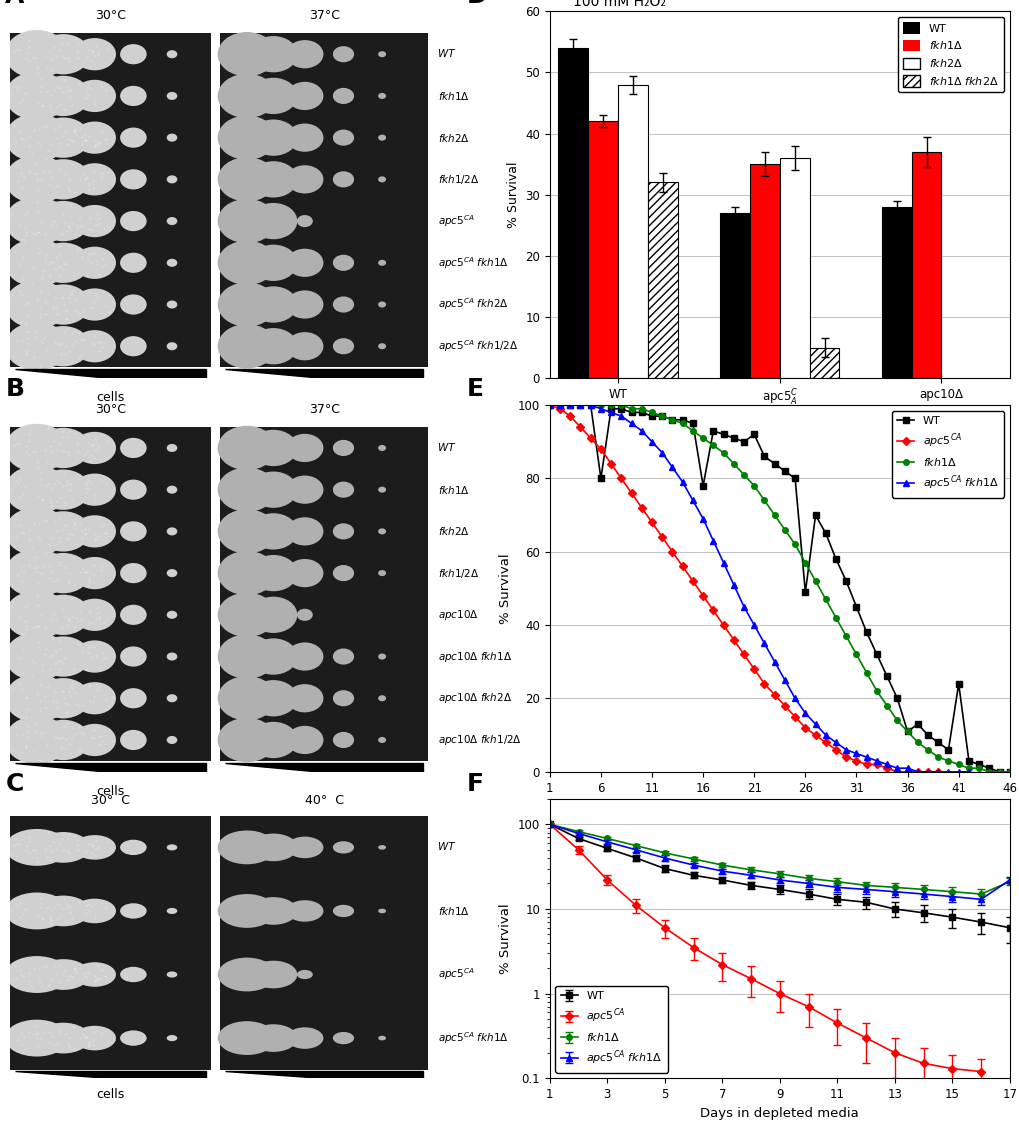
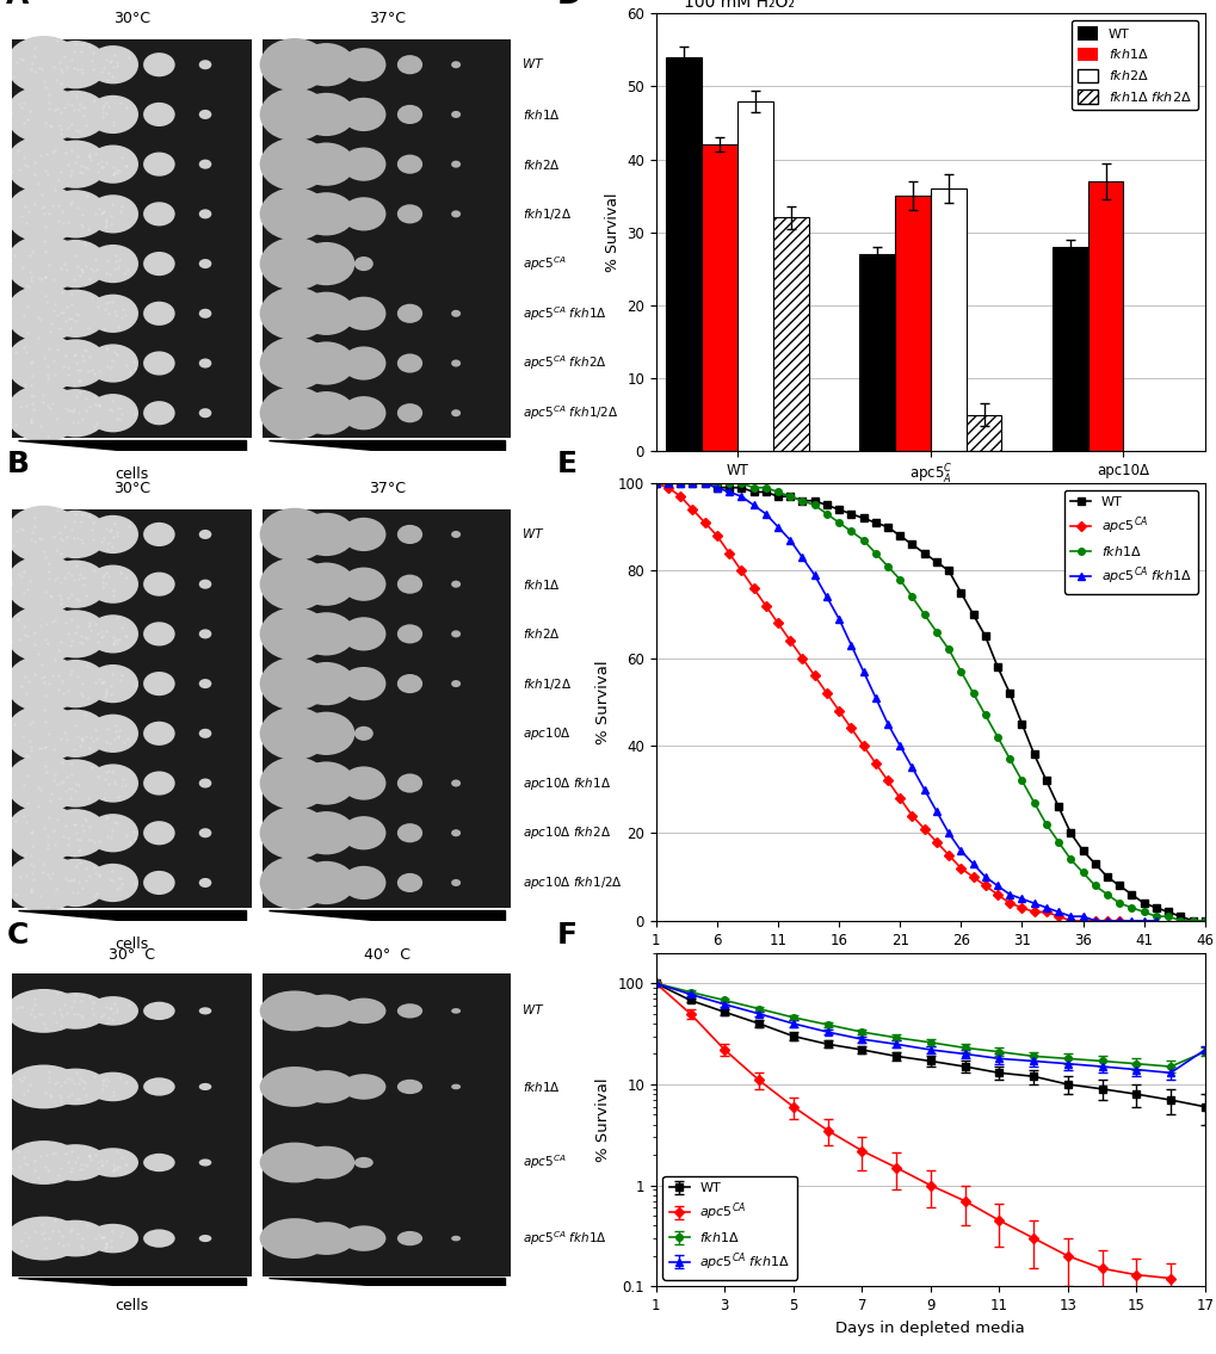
WT/6: 80 -> 99
WT/16: 78 -> 94
WT/21: 92 -> 88
WT/26: 49 -> 75
WT/36: 11 -> 16
WT/41: 24 -> 4
